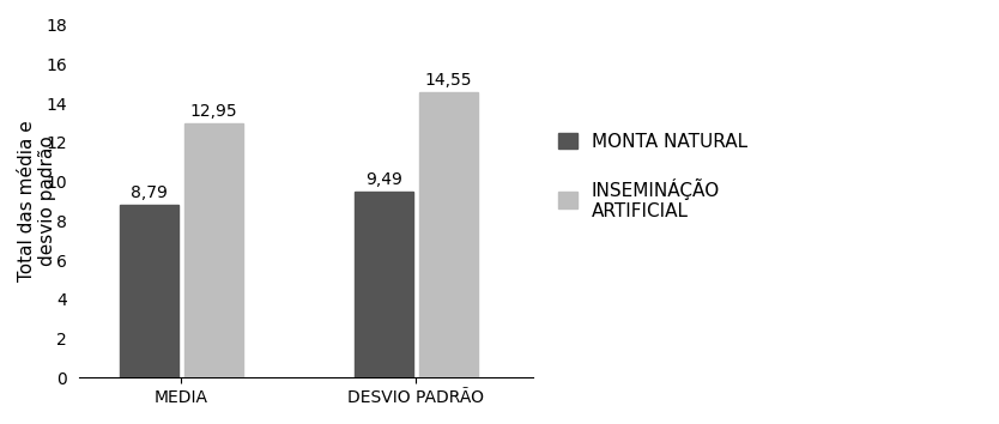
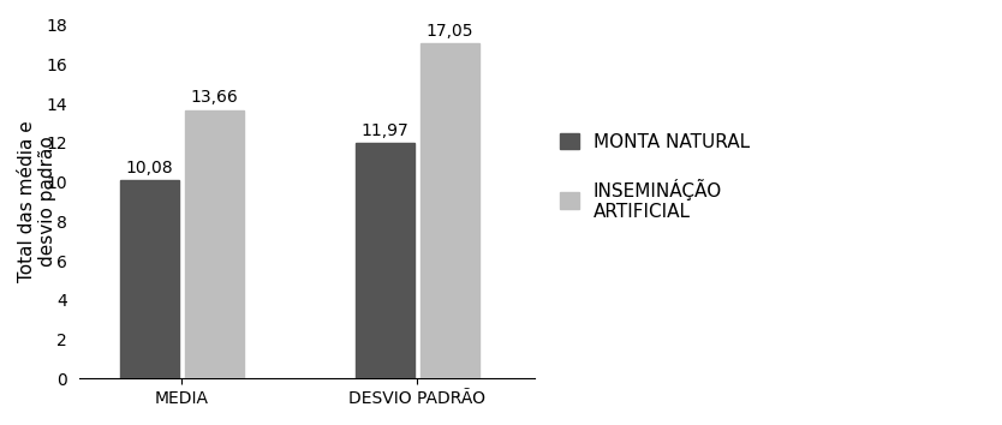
MONTA NATURAL/MEDIA: 8,79 -> 10,08
INSEMINÁÇÃO ARTIFICIAL/MEDIA: 12,95 -> 13,66
MONTA NATURAL/DESVIO PADRÃO: 9,49 -> 11,97
INSEMINÁÇÃO ARTIFICIAL/DESVIO PADRÃO: 14,55 -> 17,05
